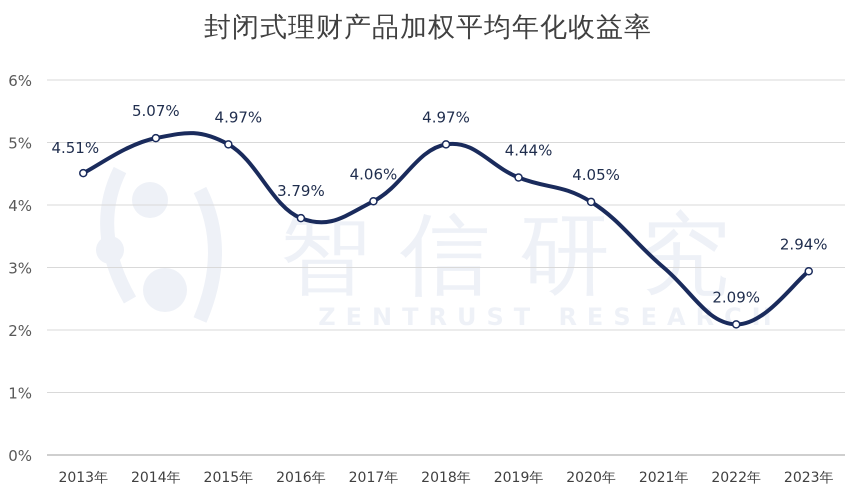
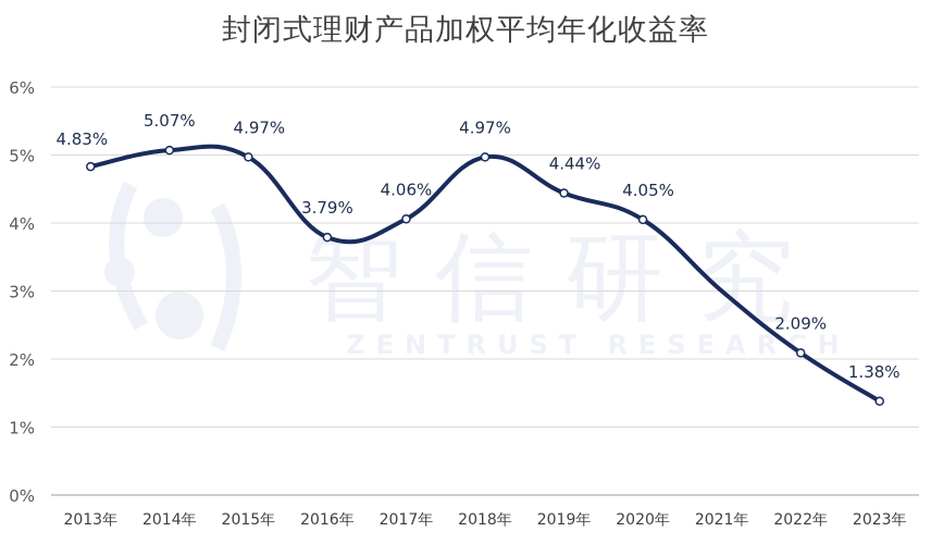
2013年: 4.51% -> 4.83%
2023年: 2.94% -> 1.38%
